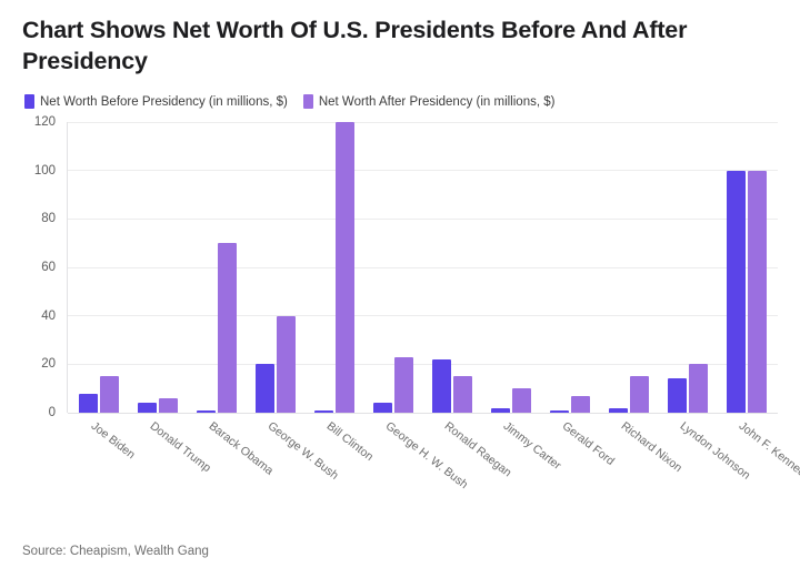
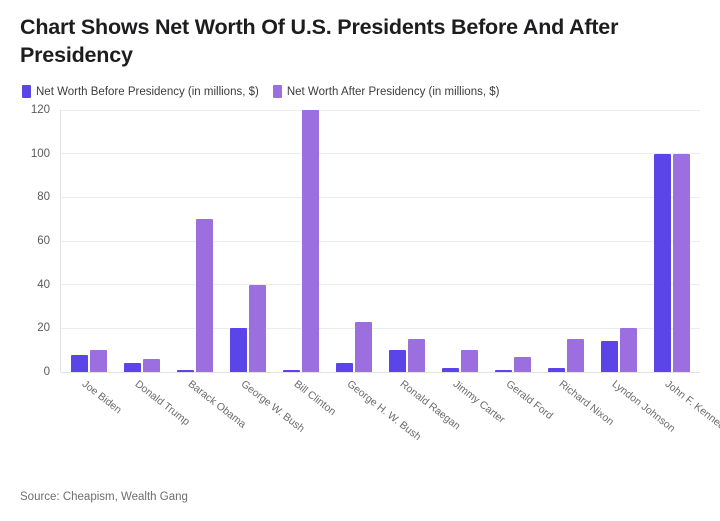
Net Worth After Presidency (in millions, $)/Joe Biden: 15 -> 10
Net Worth Before Presidency (in millions, $)/Ronald Raegan: 22 -> 10
